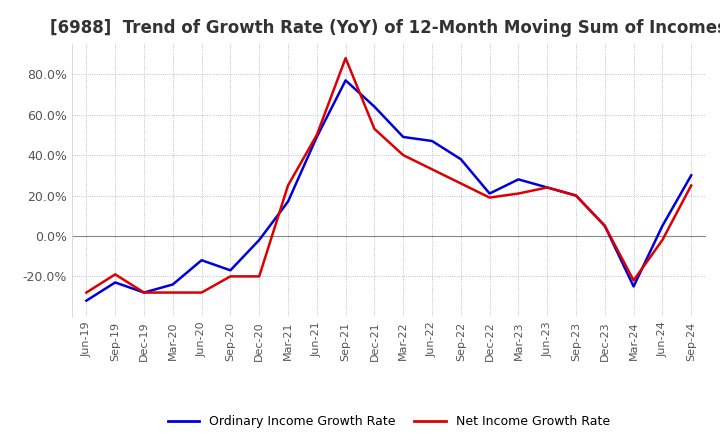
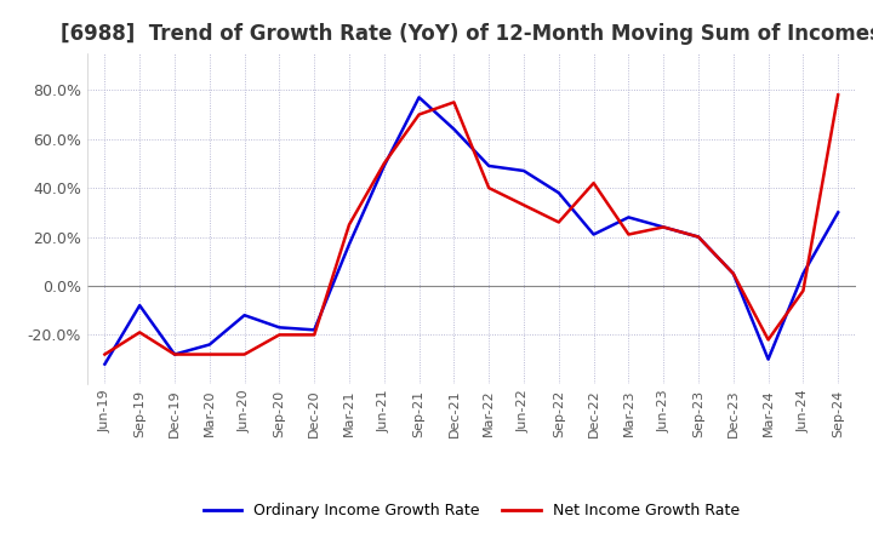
Ordinary Income Growth Rate/Sep-19: -23% -> -8%
Ordinary Income Growth Rate/Dec-20: -2% -> -18%
Net Income Growth Rate/Sep-21: 88% -> 70%
Net Income Growth Rate/Dec-21: 53% -> 75%
Net Income Growth Rate/Dec-22: 19% -> 42%
Ordinary Income Growth Rate/Mar-24: -25% -> -30%
Net Income Growth Rate/Sep-24: 25% -> 78%
